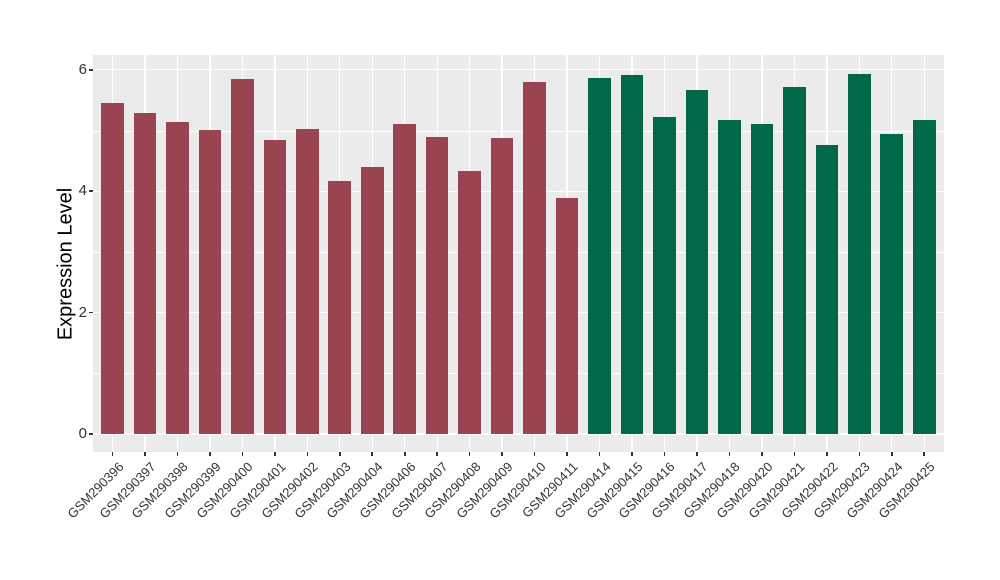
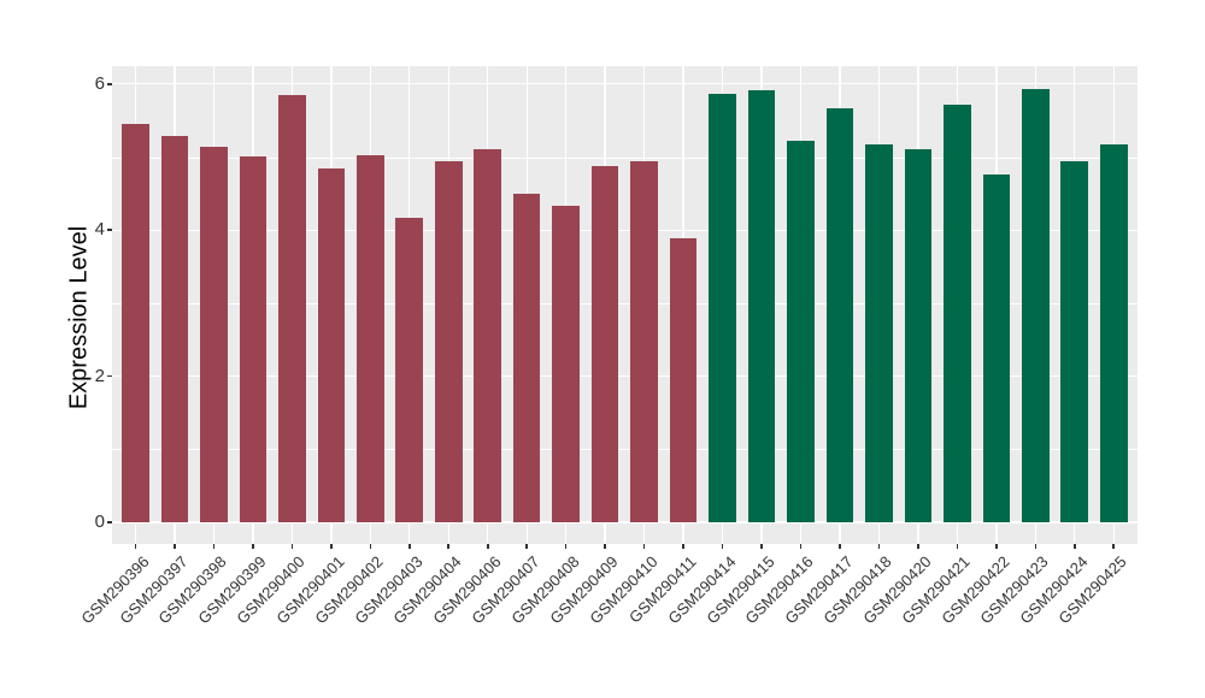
GSM290404: 4.4 -> 4.9
GSM290407: 4.9 -> 4.5
GSM290410: 5.8 -> 4.9
